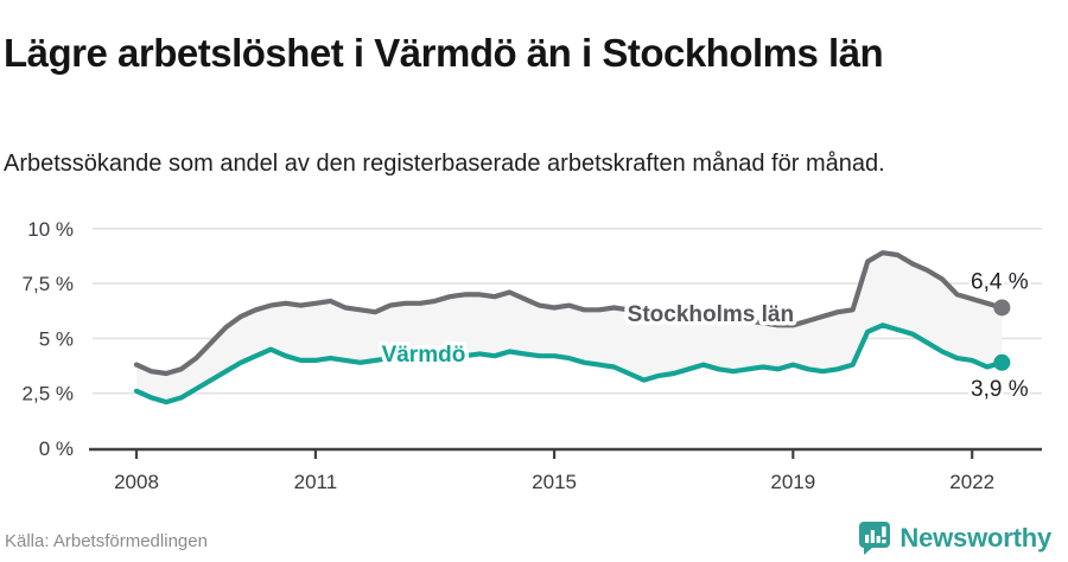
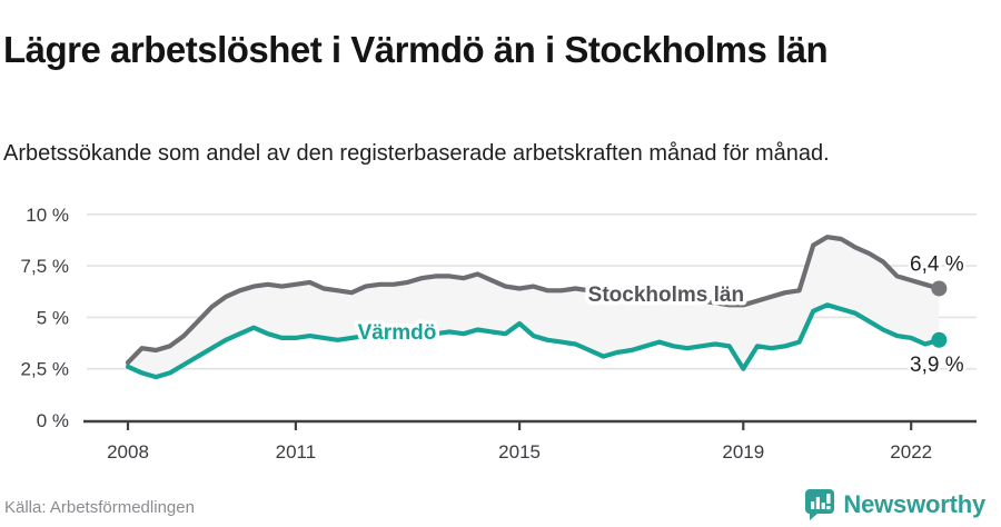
Stockholms län/2008: 3.8% -> 2.8%
Värmdö/2015: 4.2% -> 4.7%
Värmdö/2019: 3.8% -> 2.5%
